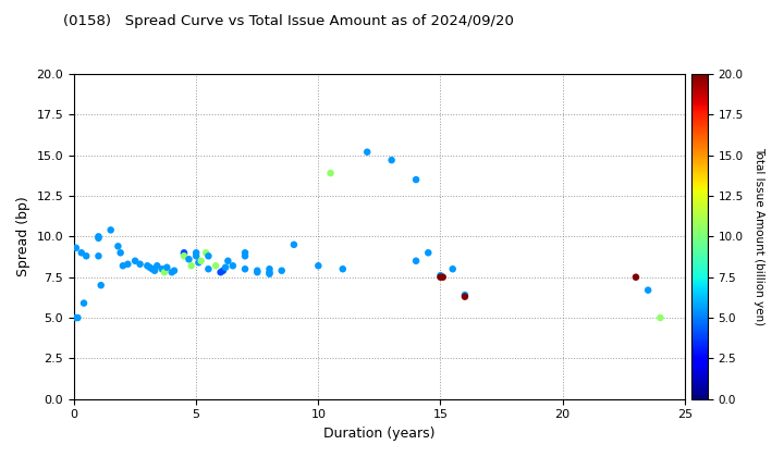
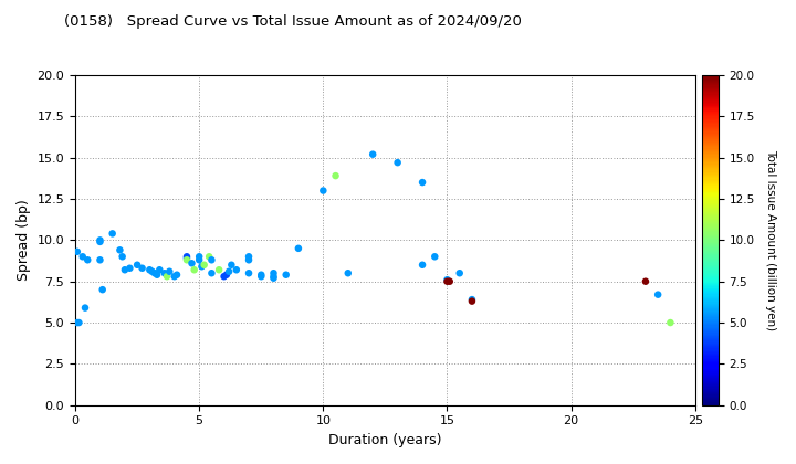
10: 8.2 -> 13.0
